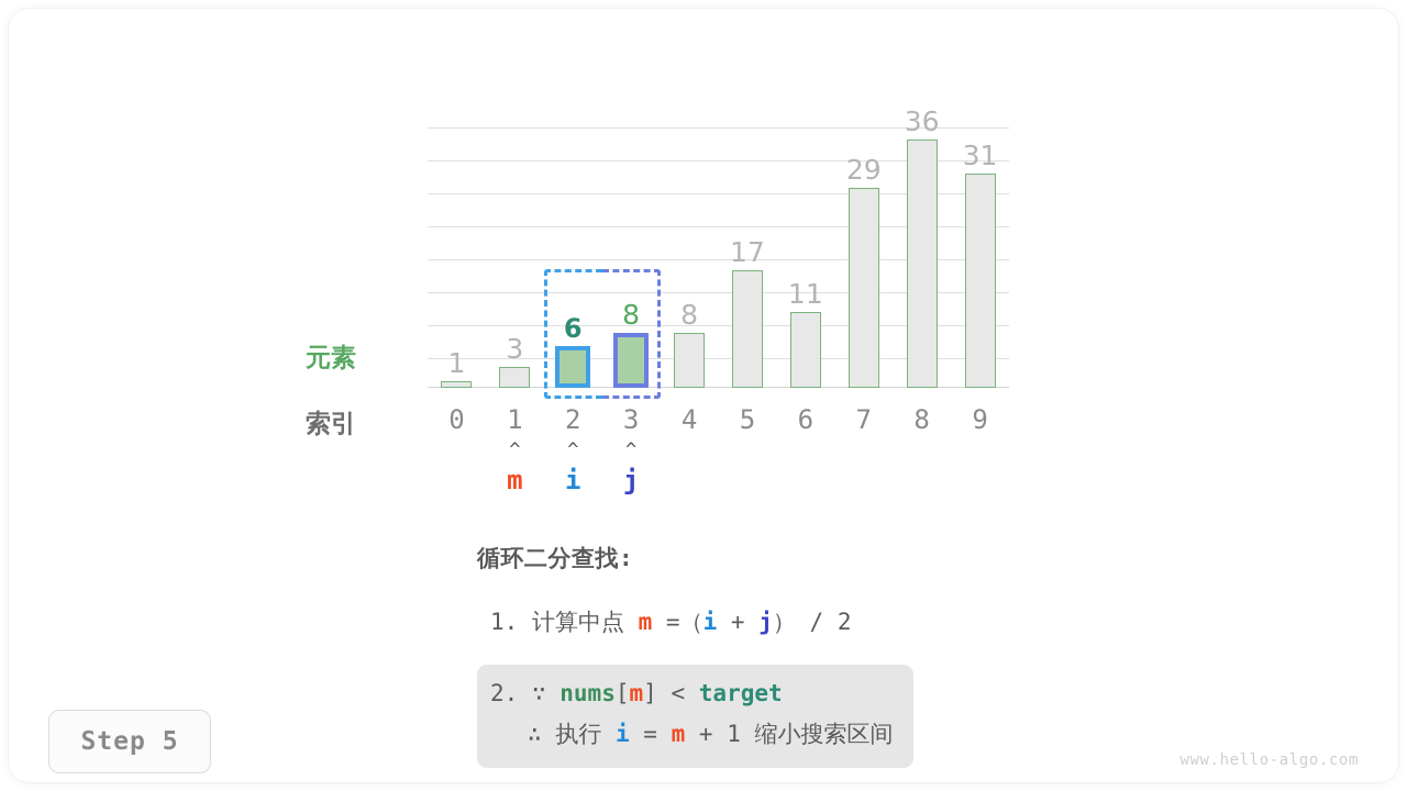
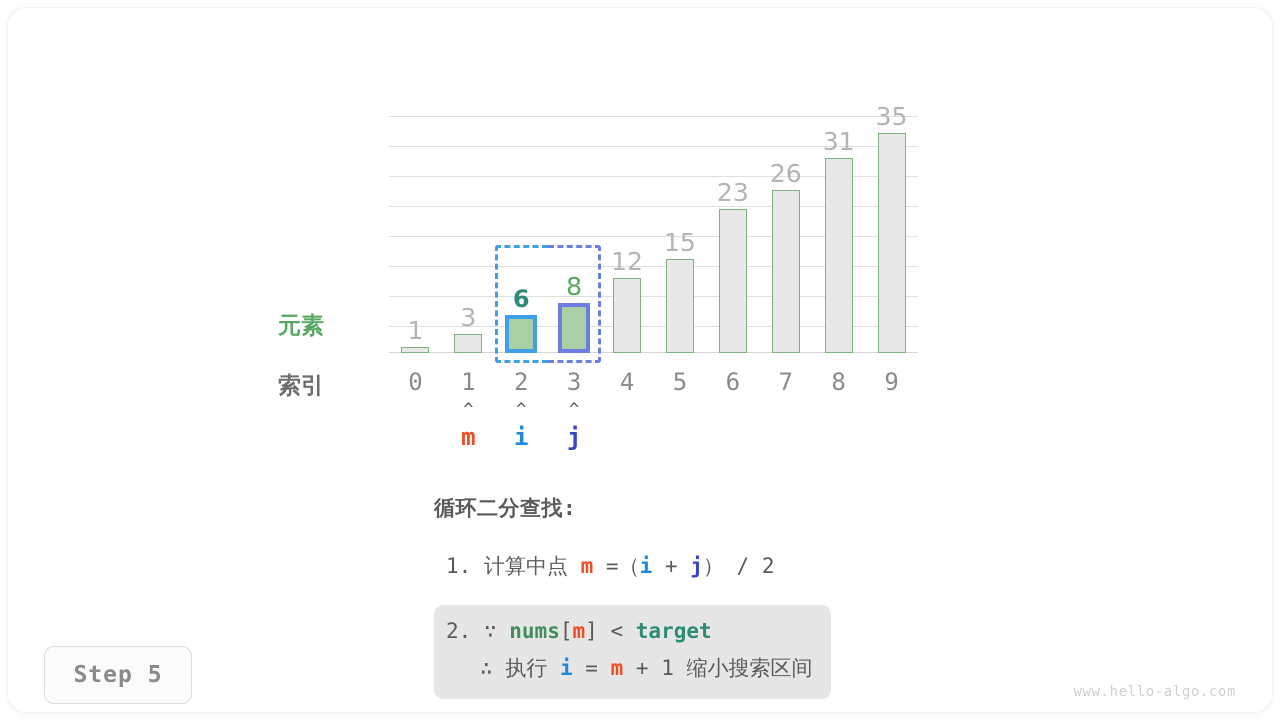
4: 8 -> 12
5: 17 -> 15
6: 11 -> 23
7: 29 -> 26
8: 36 -> 31
9: 31 -> 35
